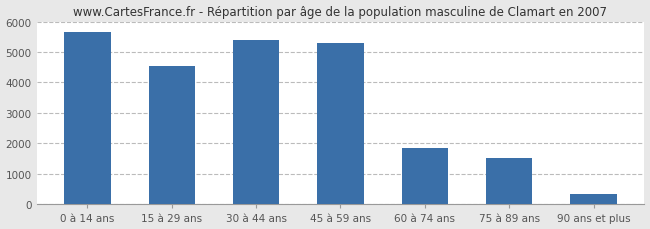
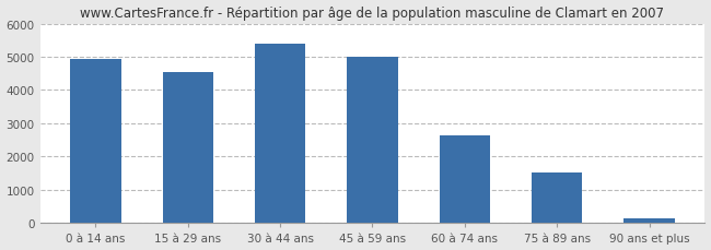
0 à 14 ans: 5650 -> 4950
45 à 59 ans: 5300 -> 5000
60 à 74 ans: 1850 -> 2650
90 ans et plus: 350 -> 130
